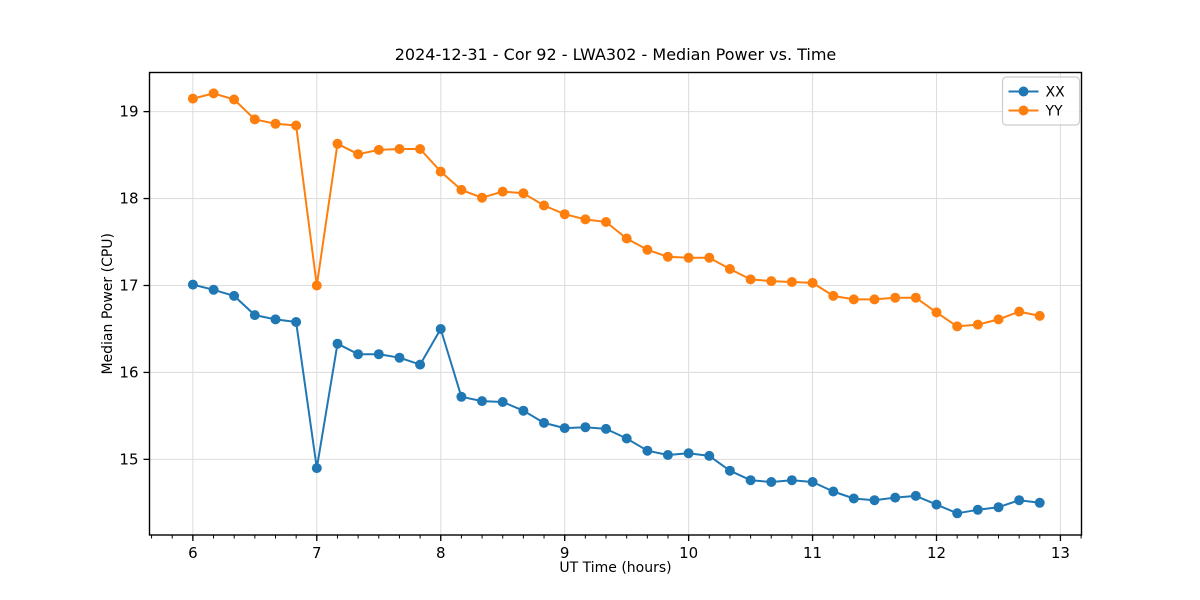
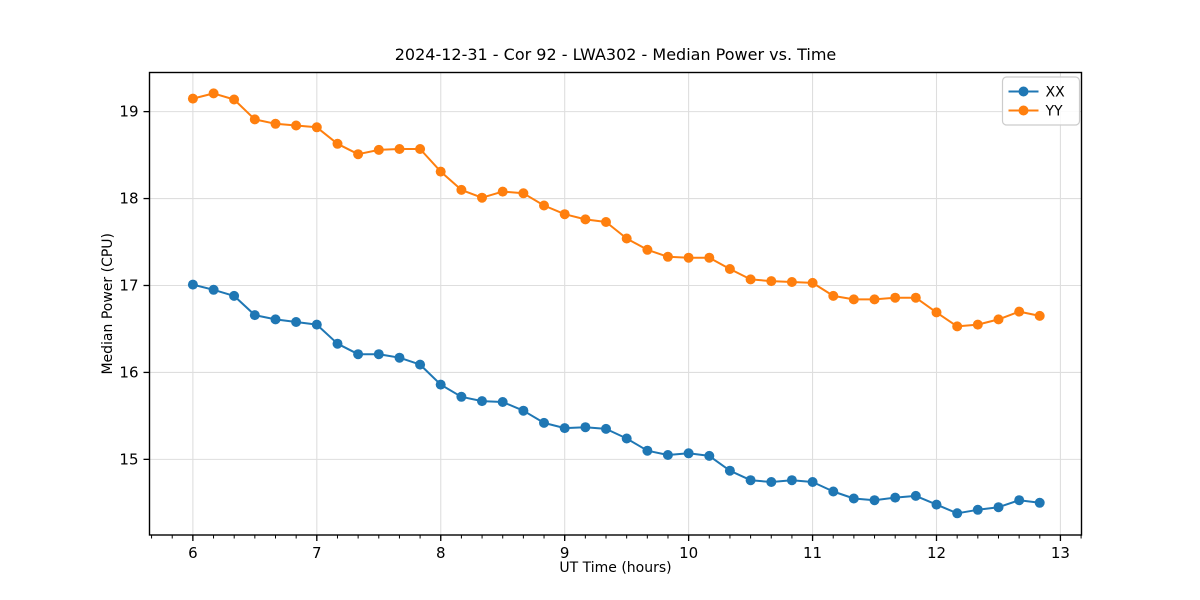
XX/7: 14.9 -> 16.6
YY/7: 17.0 -> 18.8
XX/8: 16.5 -> 15.9
